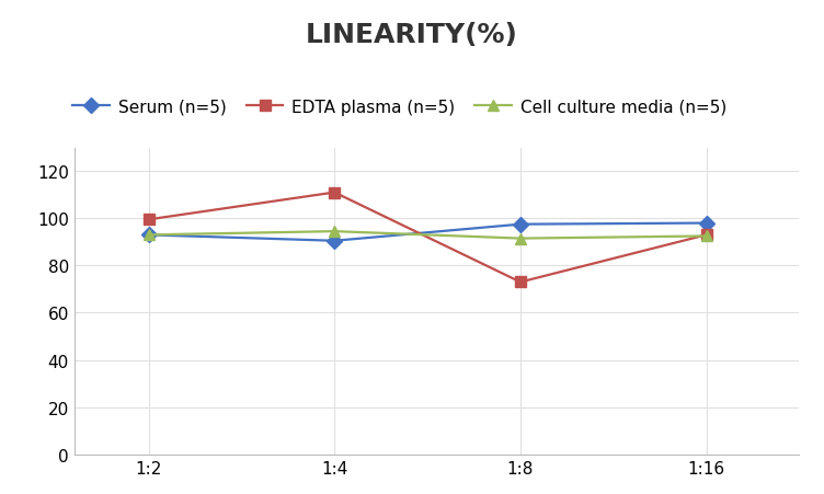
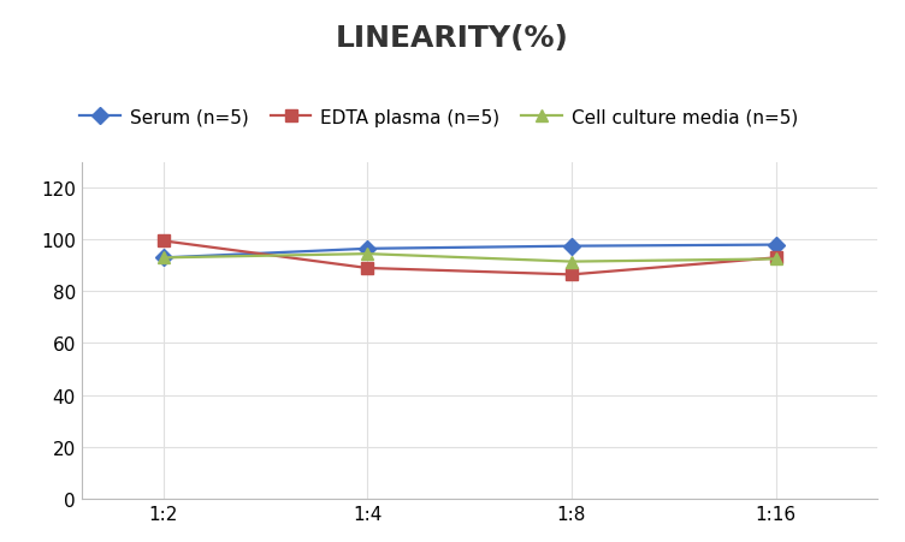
Serum (n=5)/1:4: 90.5 -> 96.5
EDTA plasma (n=5)/1:4: 111.0 -> 89.0
EDTA plasma (n=5)/1:8: 73.0 -> 86.5
